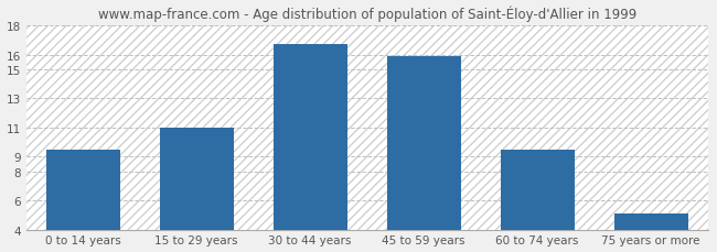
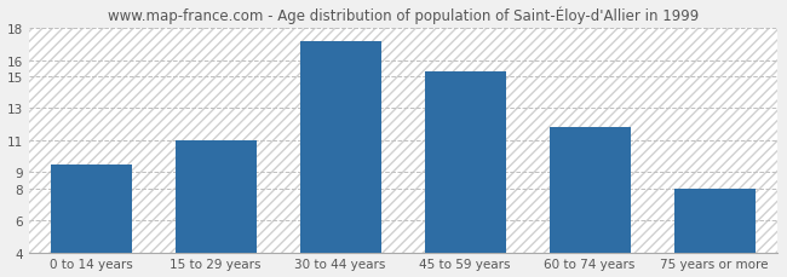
30 to 44 years: 16.7 -> 17.2
45 to 59 years: 15.9 -> 15.3
60 to 74 years: 9.5 -> 11.8
75 years or more: 5.1 -> 8.0
